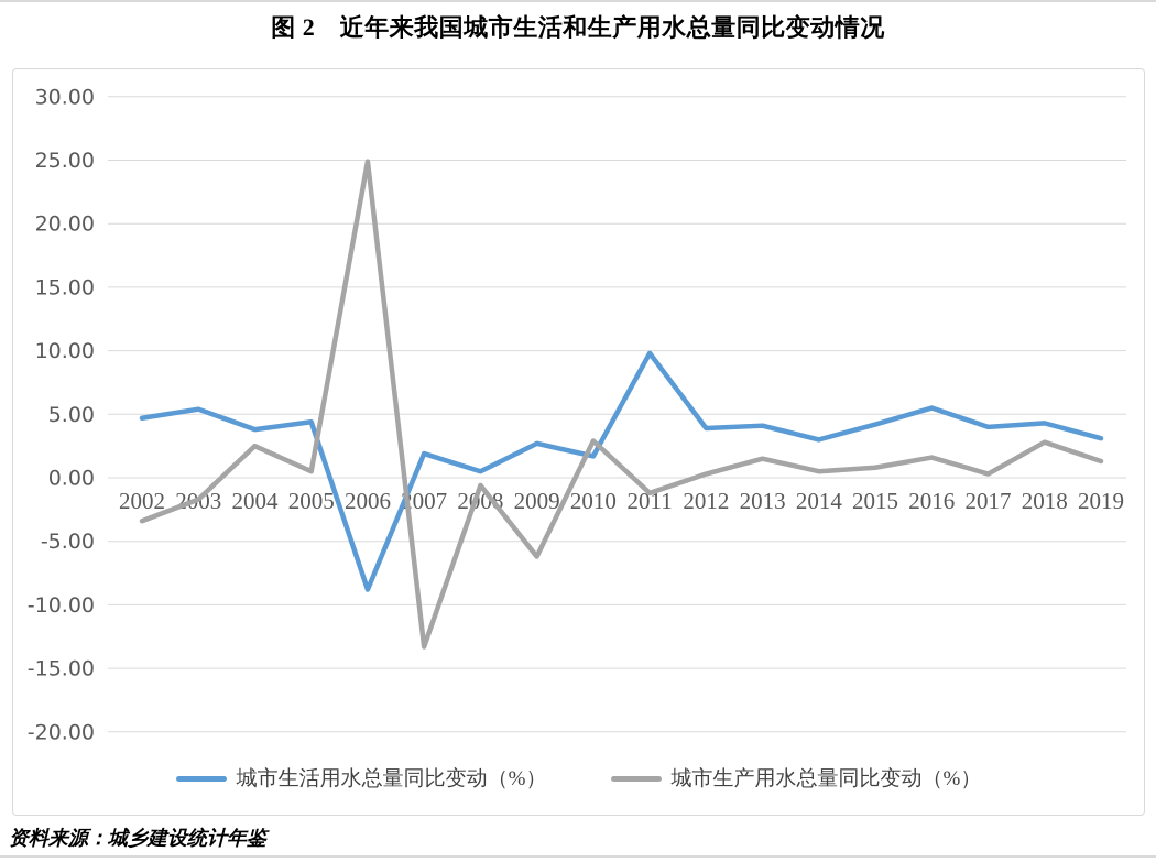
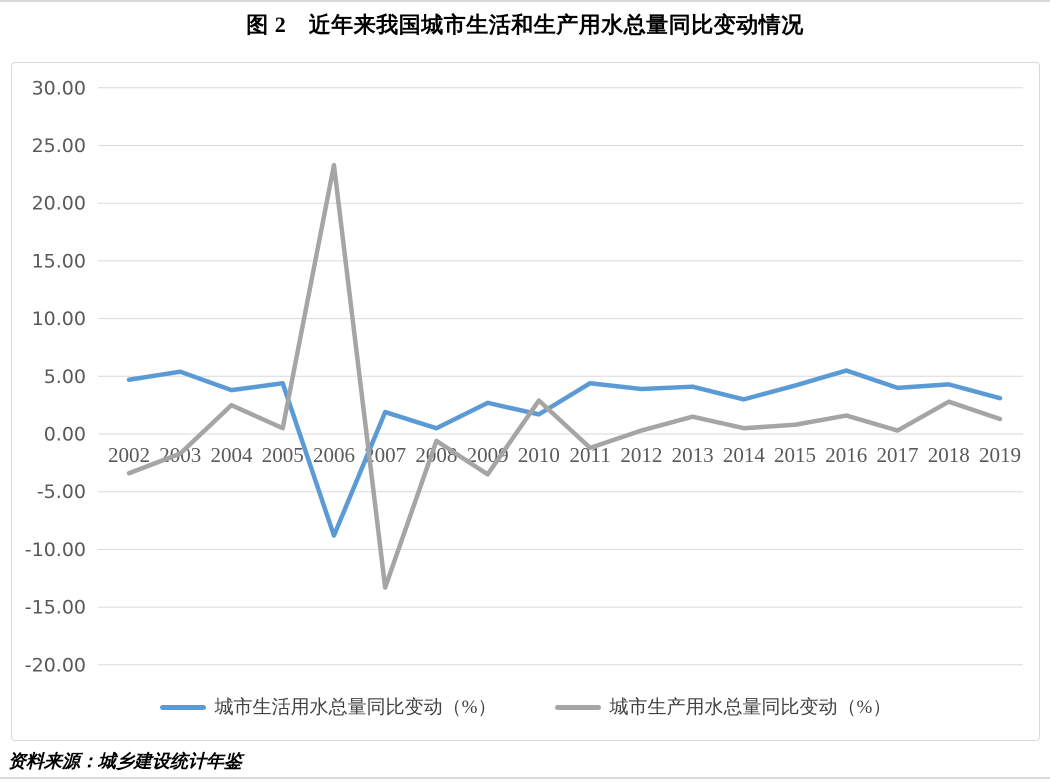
城市生产用水总量同比变动（%）/2006: 24.9 -> 23.3
城市生产用水总量同比变动（%）/2009: -6.2 -> -3.5
城市生活用水总量同比变动（%）/2011: 9.8 -> 4.4
